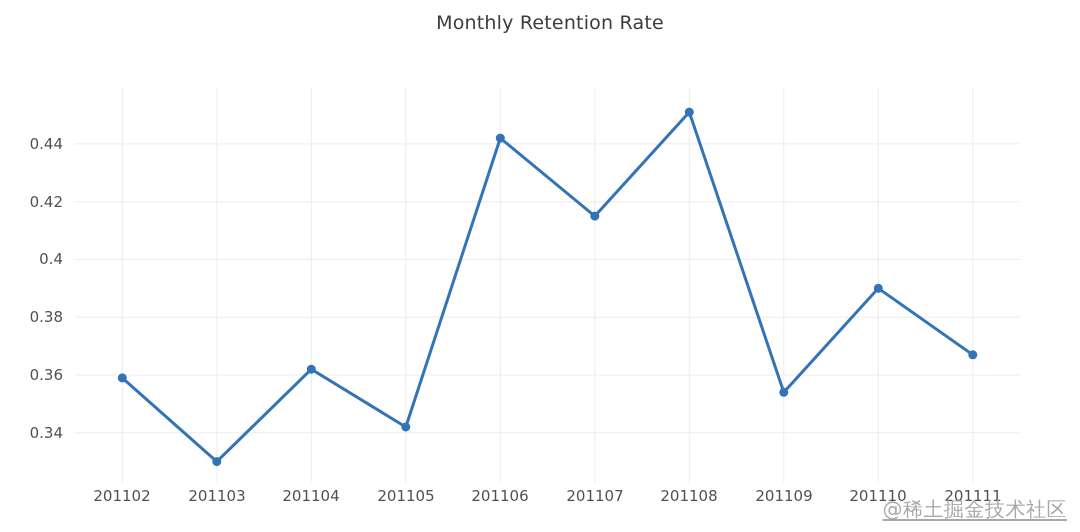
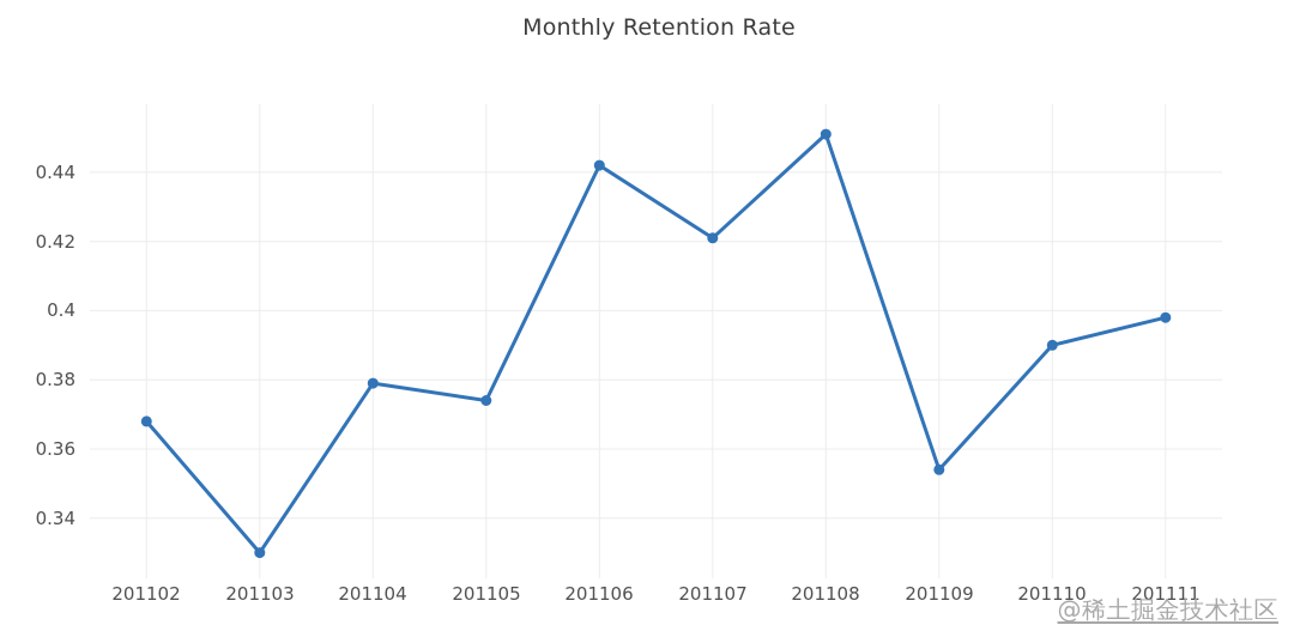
201102: 0.359 -> 0.368
201104: 0.362 -> 0.379
201105: 0.342 -> 0.374
201107: 0.415 -> 0.421
201111: 0.367 -> 0.398
